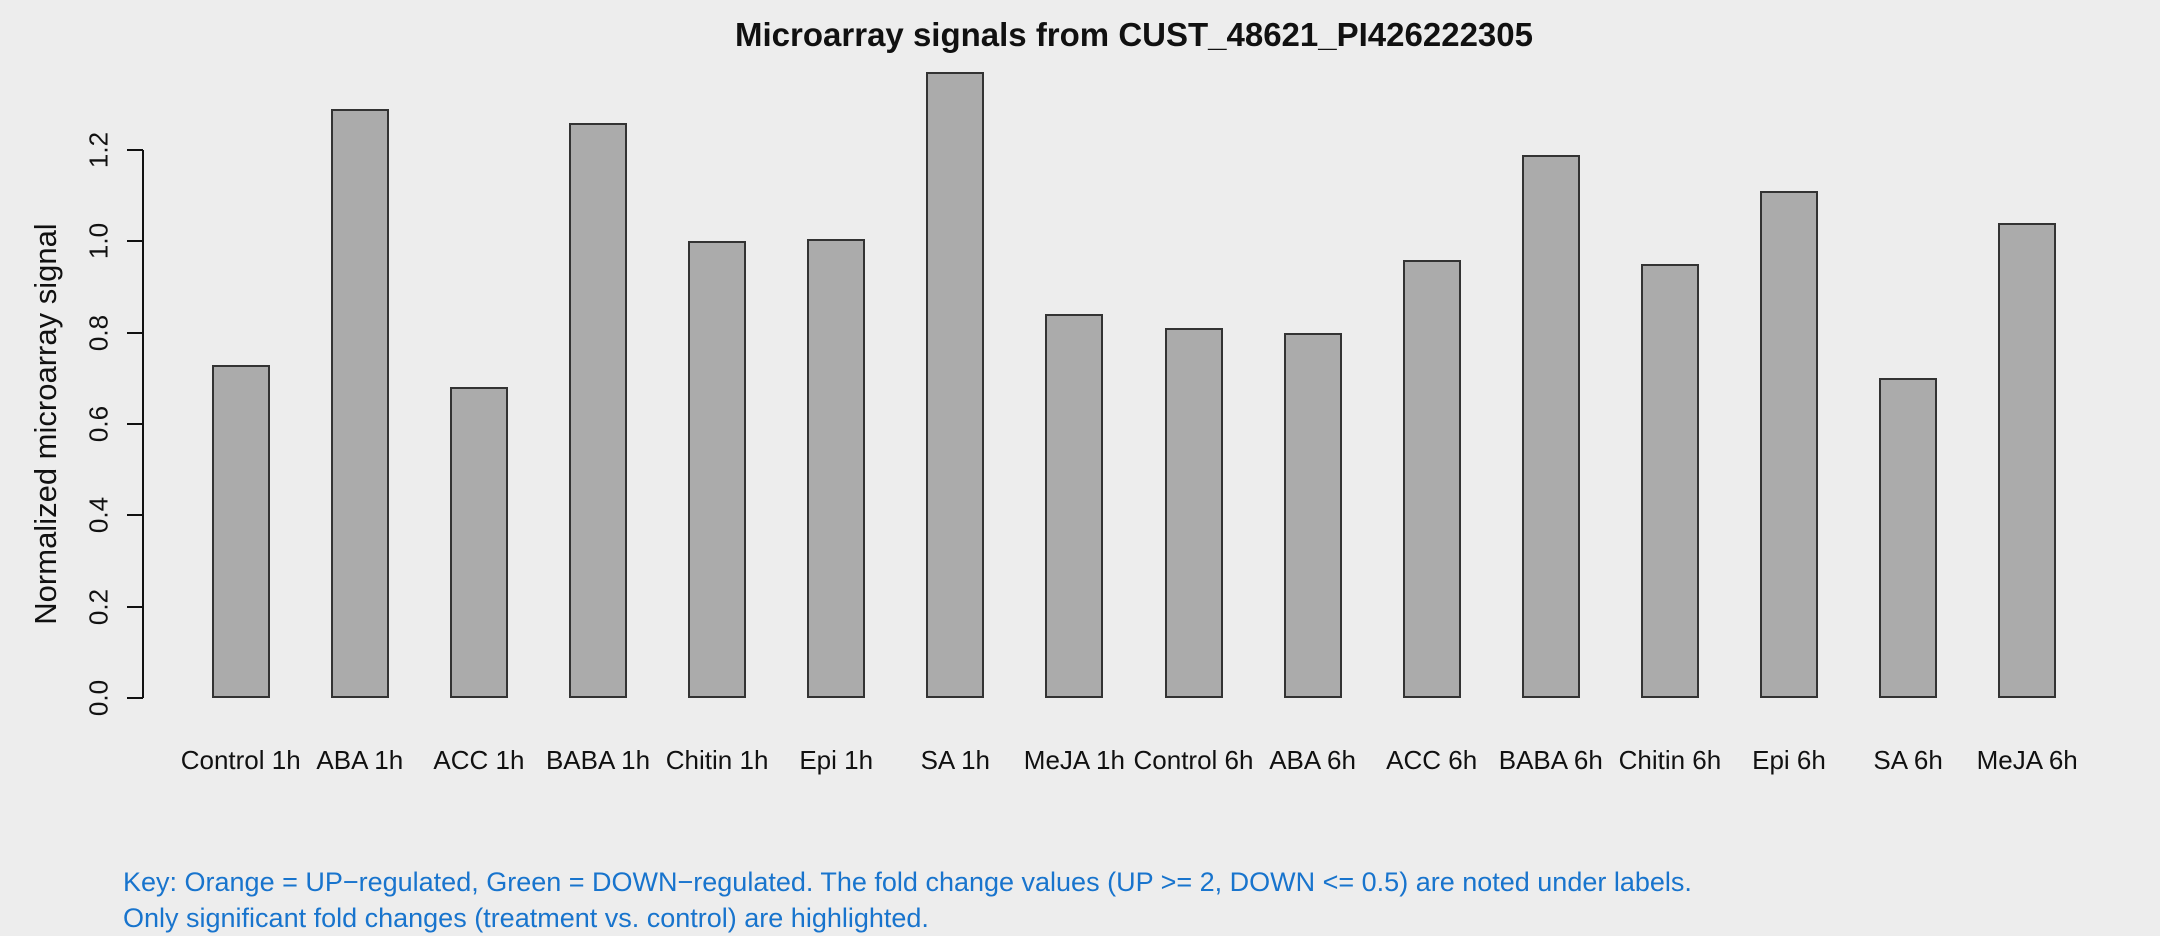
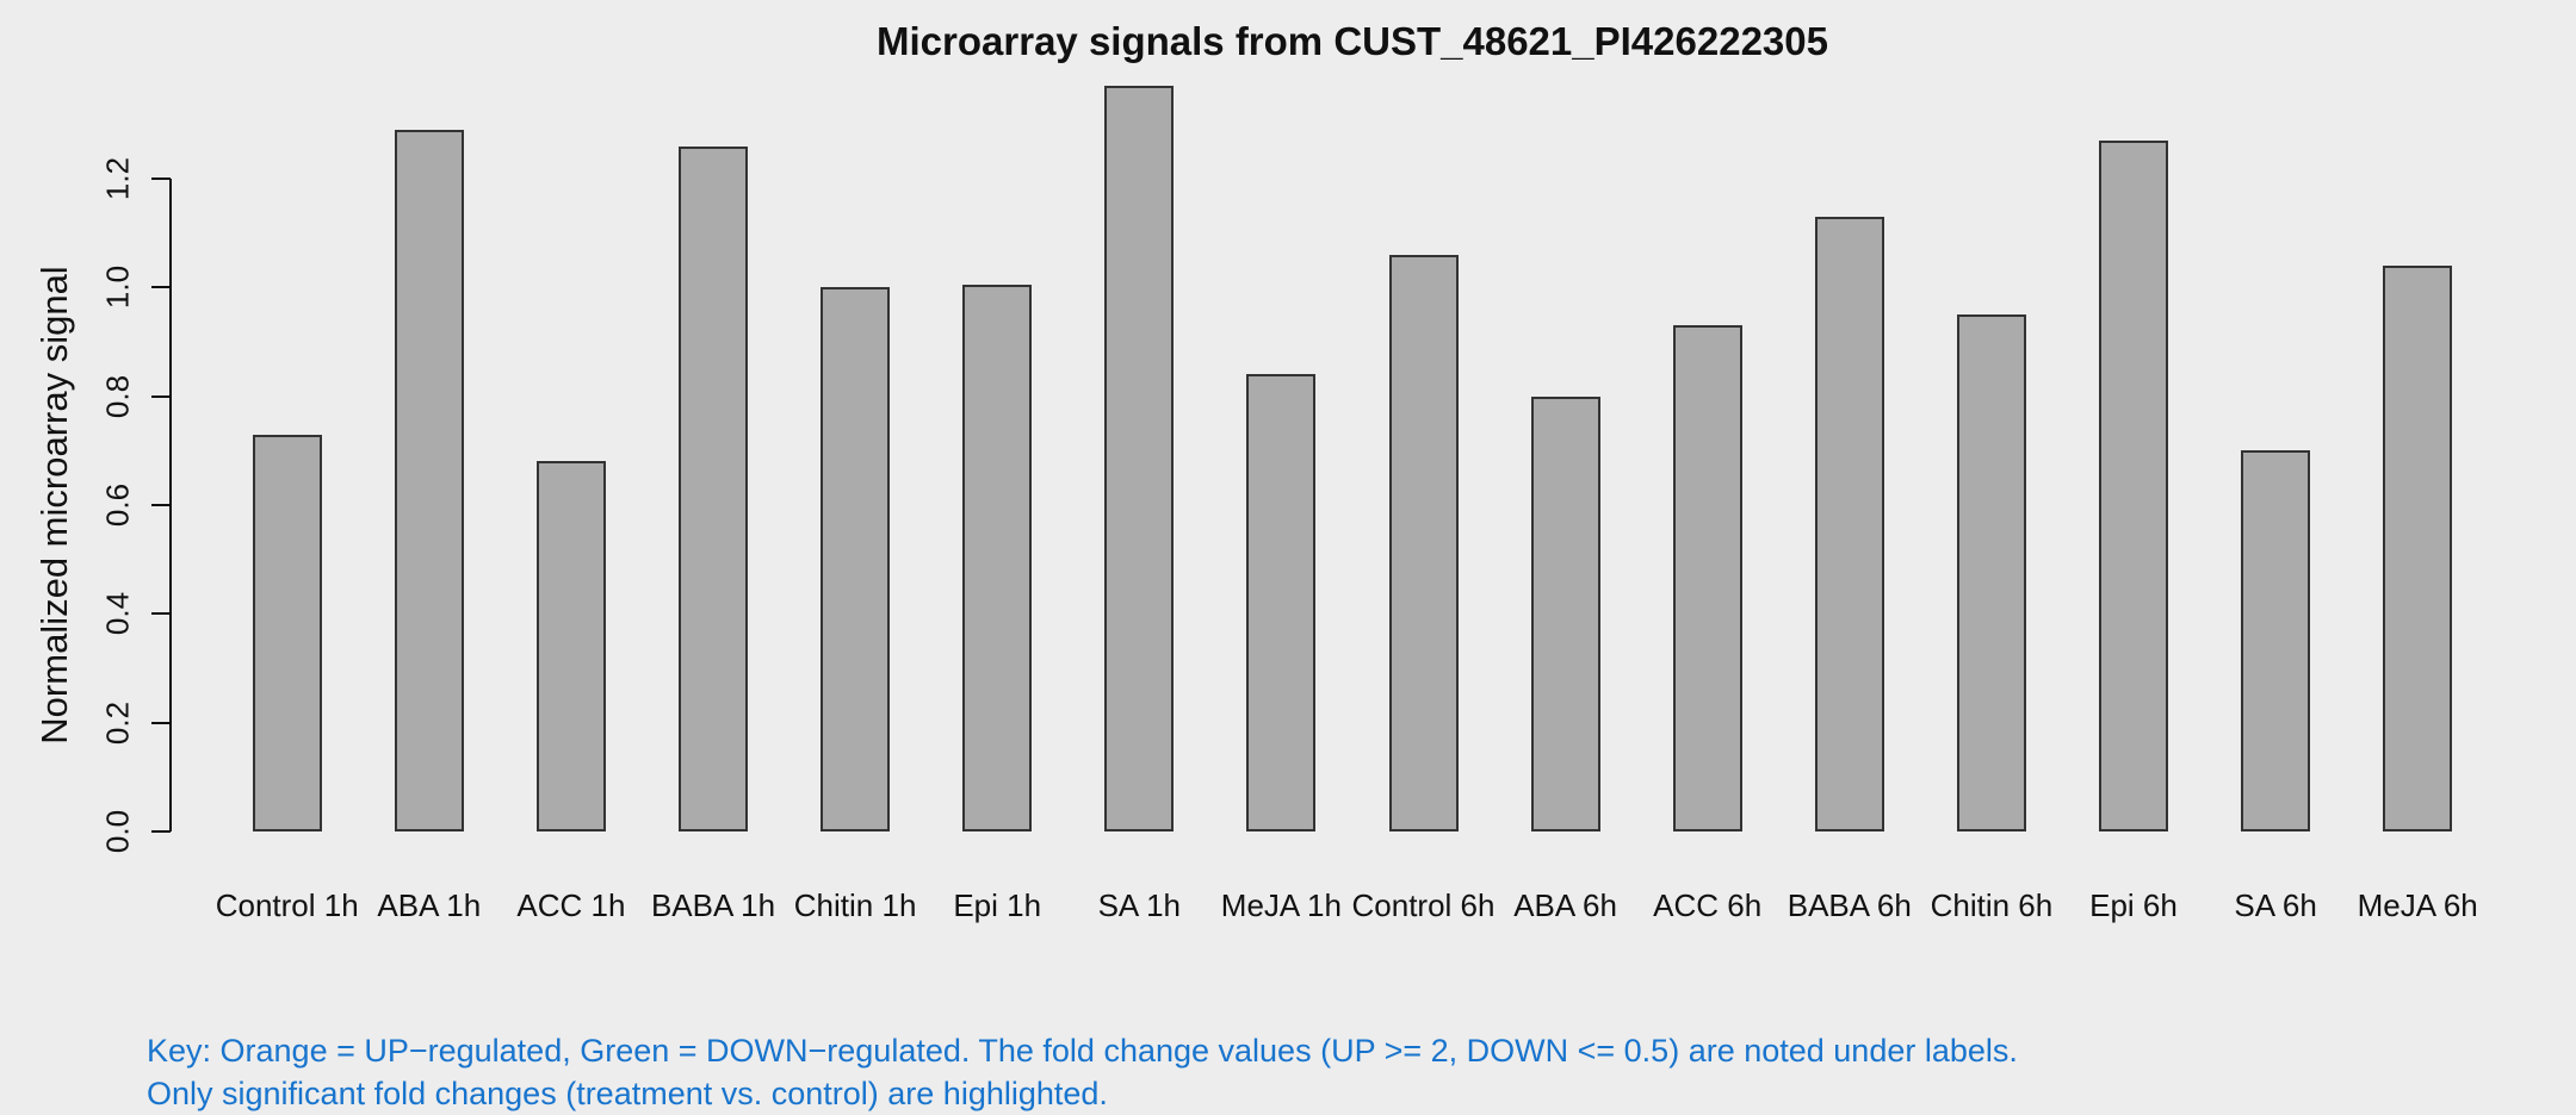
Control 6h: 0.81 -> 1.06
ACC 6h: 0.96 -> 0.93
BABA 6h: 1.19 -> 1.13
Epi 6h: 1.11 -> 1.27
